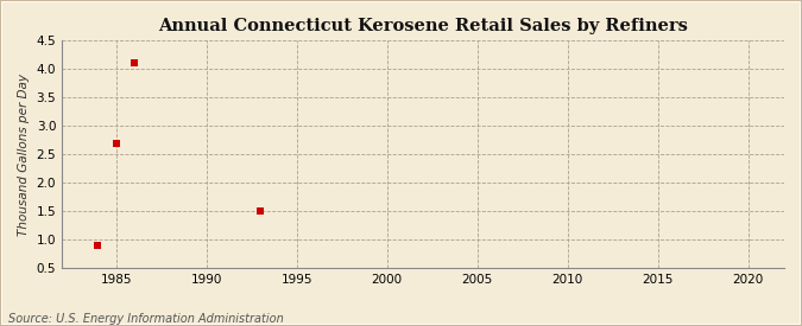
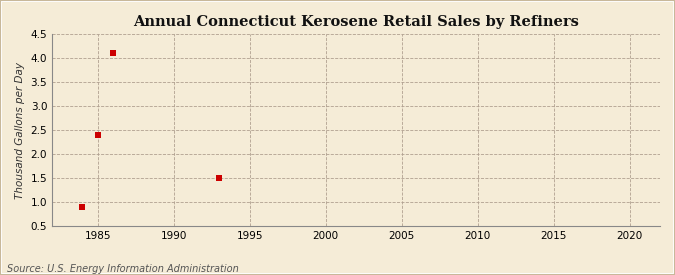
1985: 2.7 -> 2.4
